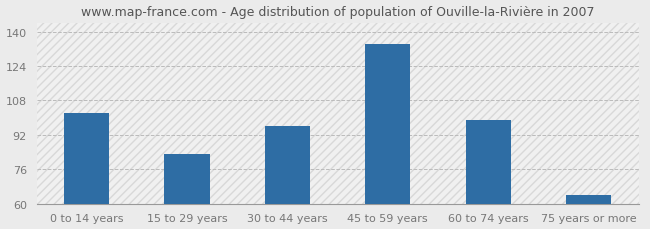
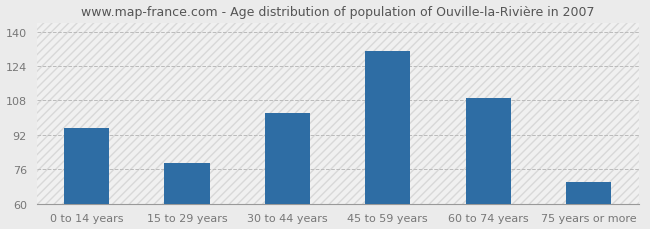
0 to 14 years: 102 -> 95
15 to 29 years: 83 -> 79
30 to 44 years: 96 -> 102
45 to 59 years: 134 -> 131
60 to 74 years: 99 -> 109
75 years or more: 64 -> 70
